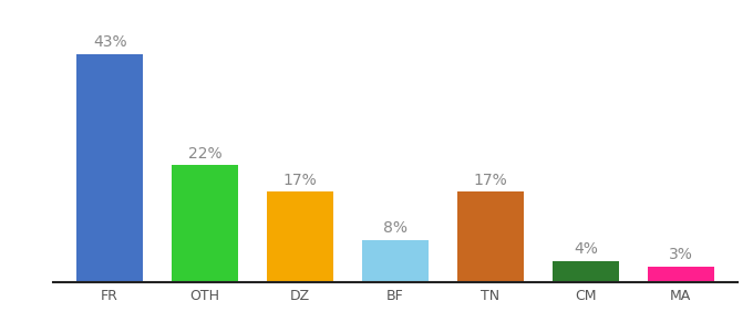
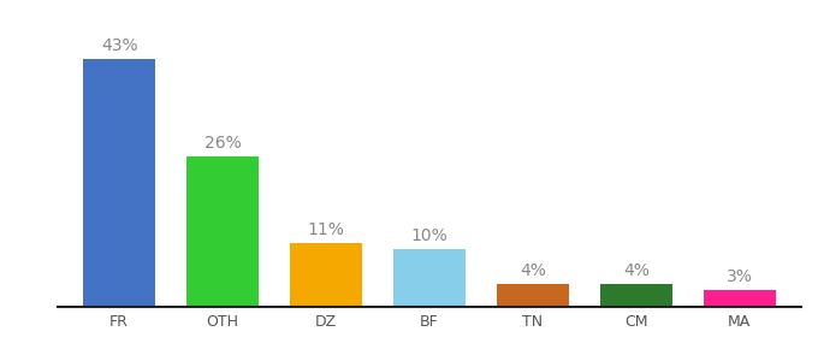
OTH: 22% -> 26%
DZ: 17% -> 11%
BF: 8% -> 10%
TN: 17% -> 4%
